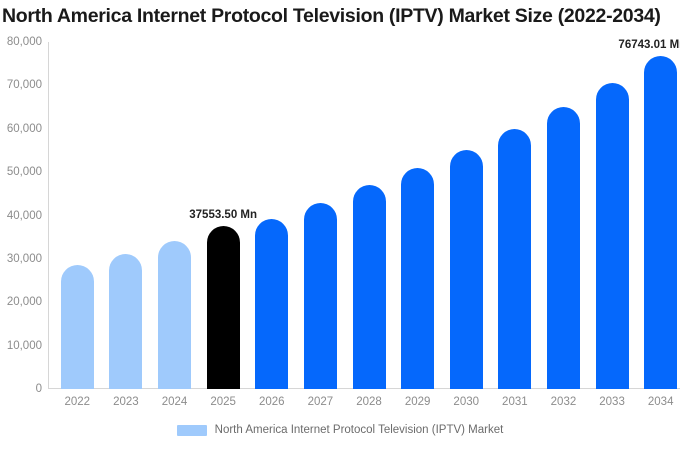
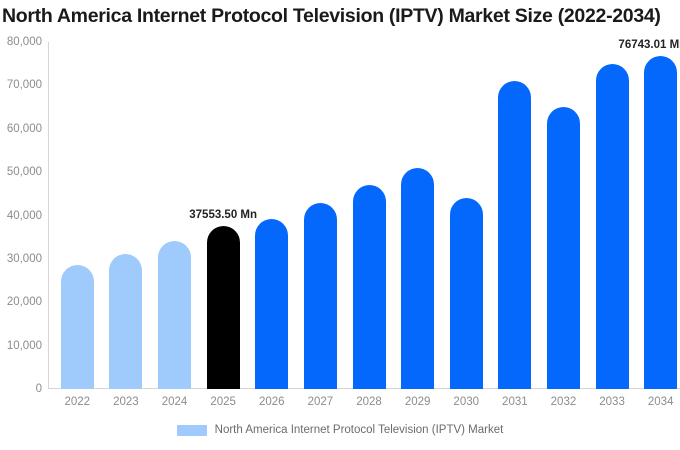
2030: 55000 -> 44000
2031: 60000 -> 71000
2033: 70000 -> 75000
